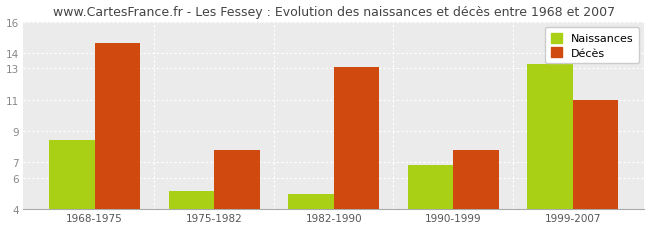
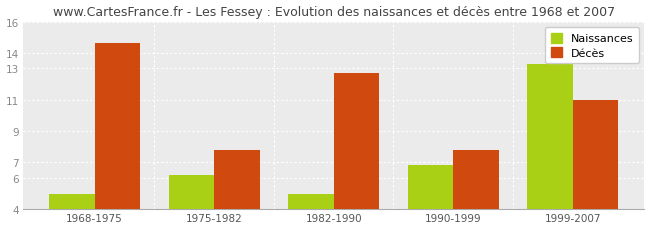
Naissances/1968-1975: 8.4 -> 5.0
Naissances/1975-1982: 5.2 -> 6.2
Décès/1982-1990: 13.1 -> 12.7
